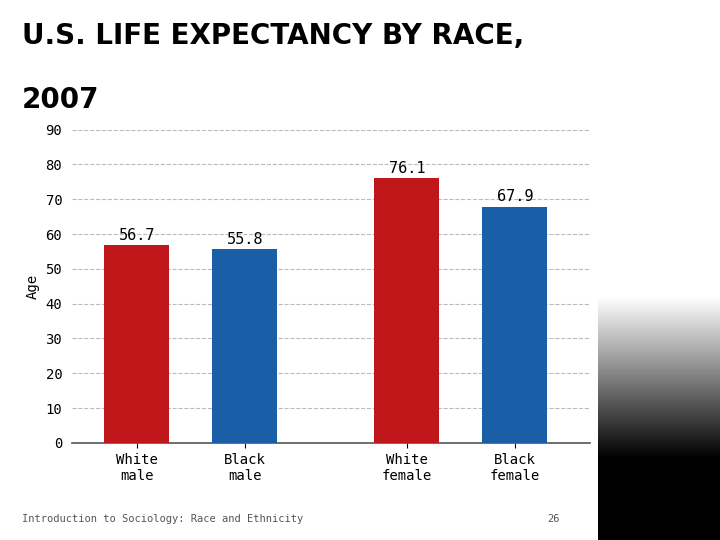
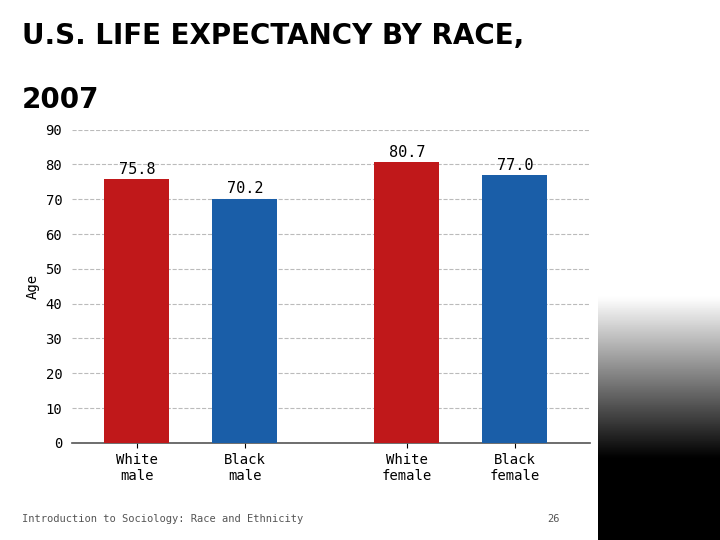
White male: 56.7 -> 75.8
Black male: 55.8 -> 70.2
White female: 76.1 -> 80.7
Black female: 67.9 -> 77.0
